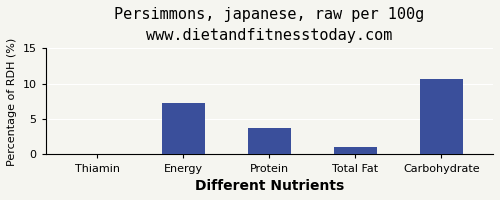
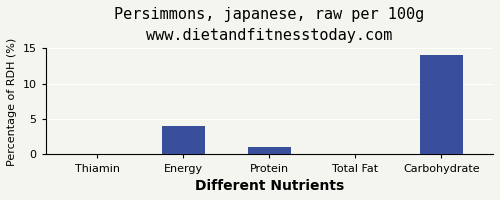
Energy: 7.2 -> 4.0
Protein: 3.8 -> 1.0
Total Fat: 1.0 -> 0.1
Carbohydrate: 10.6 -> 14.0
